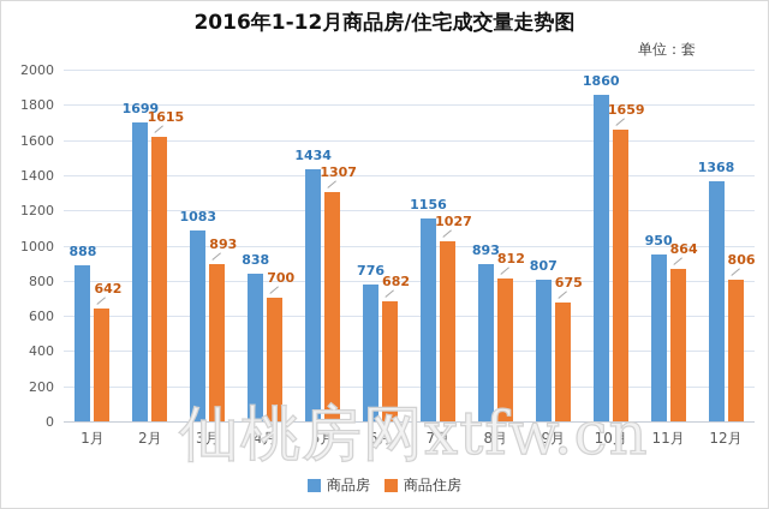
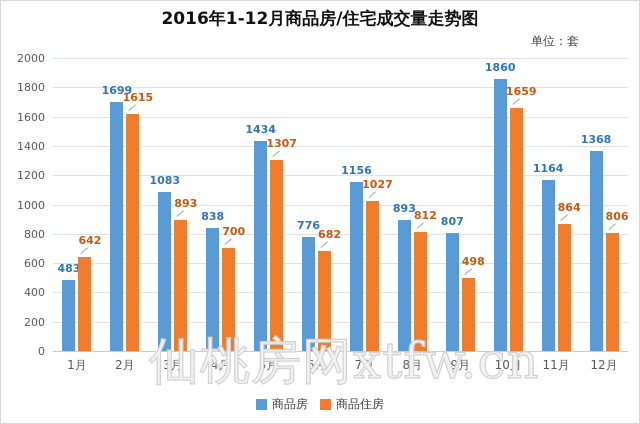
商品房/1月: 888 -> 483
商品住房/9月: 675 -> 498
商品房/11月: 950 -> 1164
